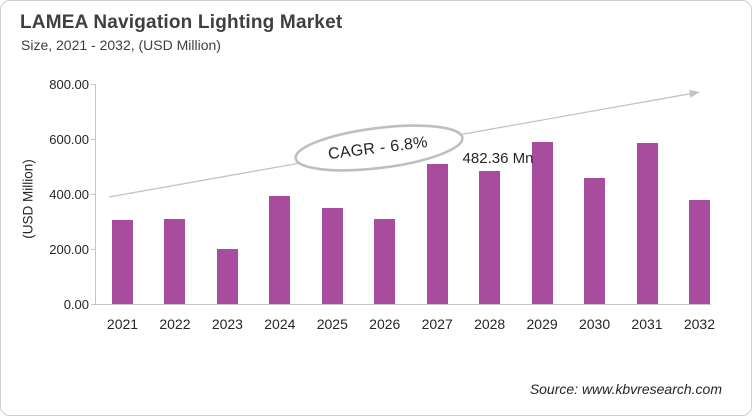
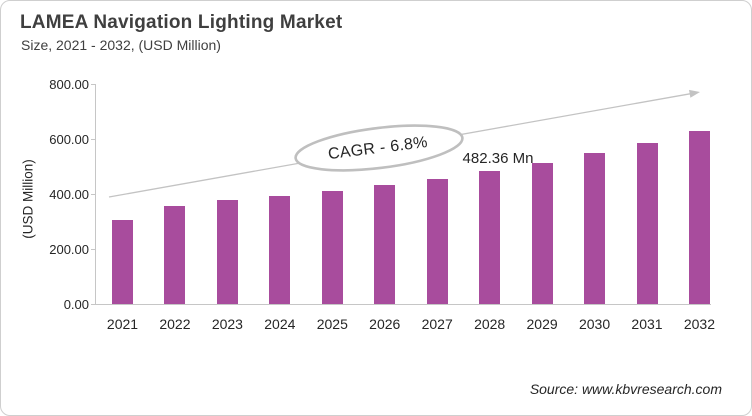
2022: 310 -> 360
2023: 200 -> 380
2025: 350 -> 410
2026: 310 -> 430
2027: 510 -> 450
2029: 590 -> 510
2030: 460 -> 550
2032: 380 -> 630
